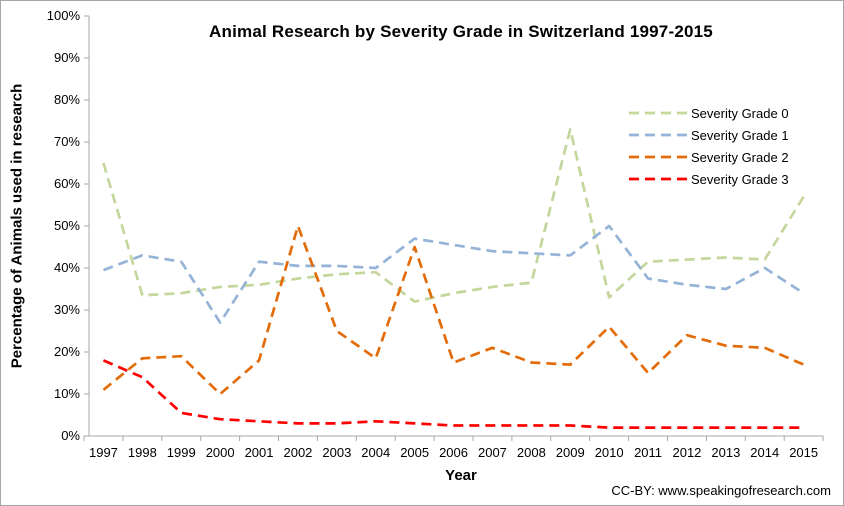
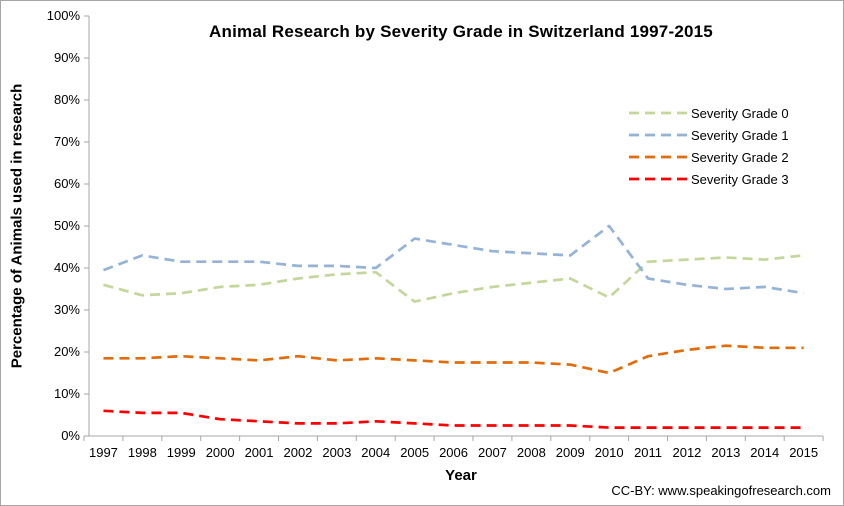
Severity Grade 0/1997: 65% -> 36%
Severity Grade 2/1997: 11% -> 18%
Severity Grade 3/1997: 18% -> 6%
Severity Grade 3/1998: 14% -> 6%
Severity Grade 1/2000: 27% -> 42%
Severity Grade 2/2000: 10% -> 18%
Severity Grade 2/2002: 50% -> 19%
Severity Grade 2/2003: 25% -> 18%
Severity Grade 2/2005: 45% -> 18%
Severity Grade 2/2007: 21% -> 18%
Severity Grade 0/2009: 73% -> 38%
Severity Grade 2/2010: 26% -> 15%
Severity Grade 2/2011: 15% -> 19%
Severity Grade 2/2012: 24% -> 20%
Severity Grade 1/2014: 40% -> 36%
Severity Grade 0/2015: 57% -> 43%
Severity Grade 2/2015: 17% -> 21%
